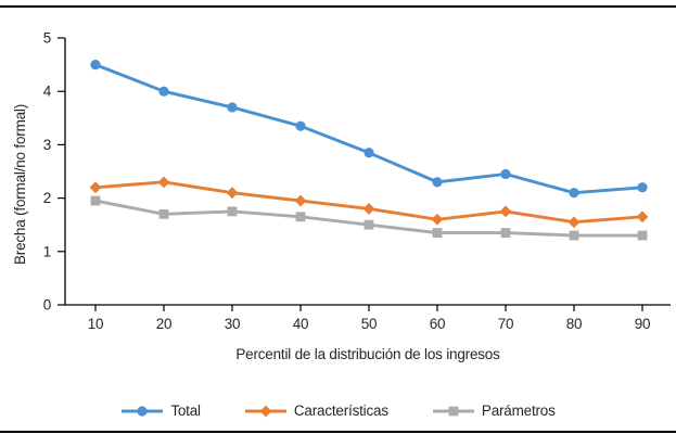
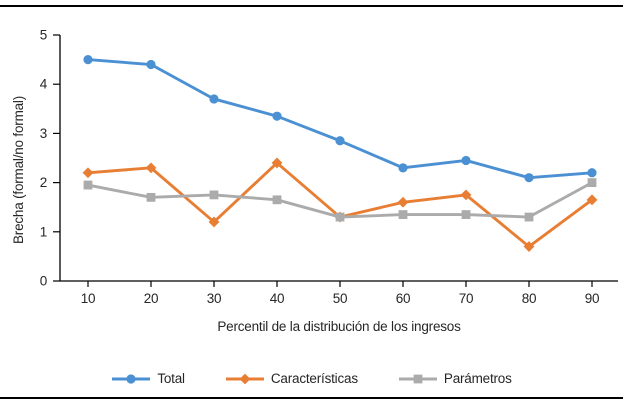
Total/20: 4.0 -> 4.4
Características/30: 2.1 -> 1.2
Características/40: 1.9 -> 2.4
Características/50: 1.8 -> 1.3
Parámetros/50: 1.5 -> 1.3
Características/80: 1.6 -> 0.7
Parámetros/90: 1.3 -> 2.0
